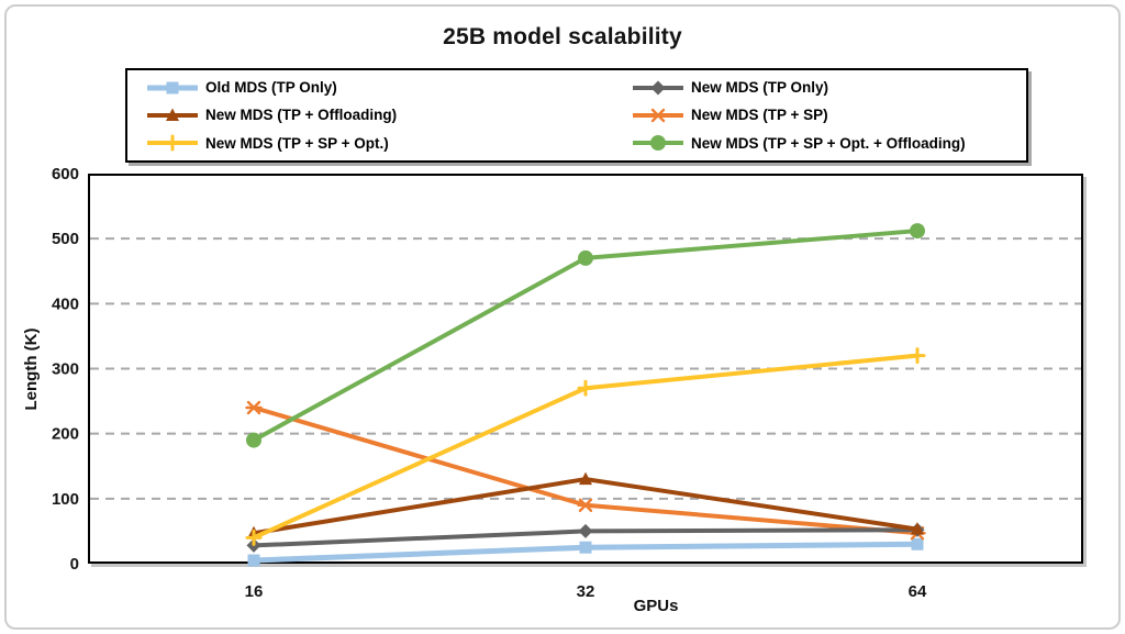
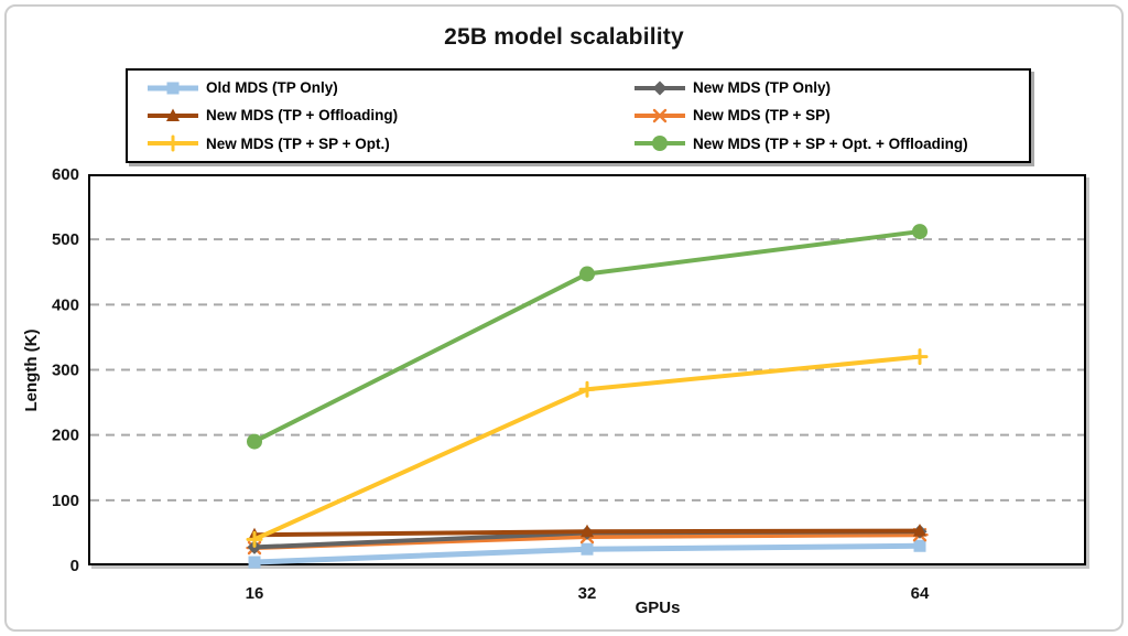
New MDS (TP + SP)/16: 240 -> 30
New MDS (TP + Offloading)/32: 130 -> 50
New MDS (TP + SP)/32: 90 -> 40
New MDS (TP + SP + Opt. + Offloading)/32: 470 -> 450
